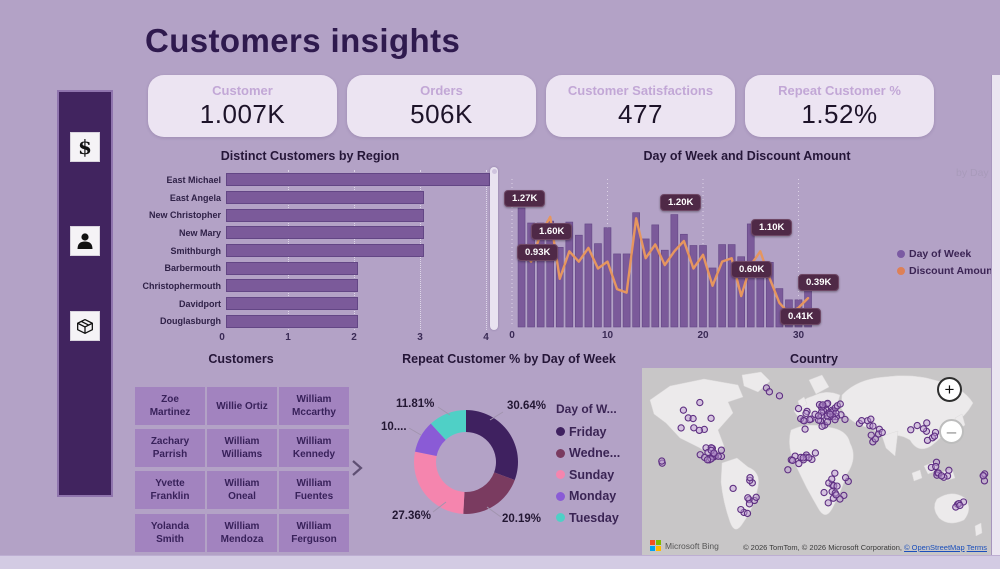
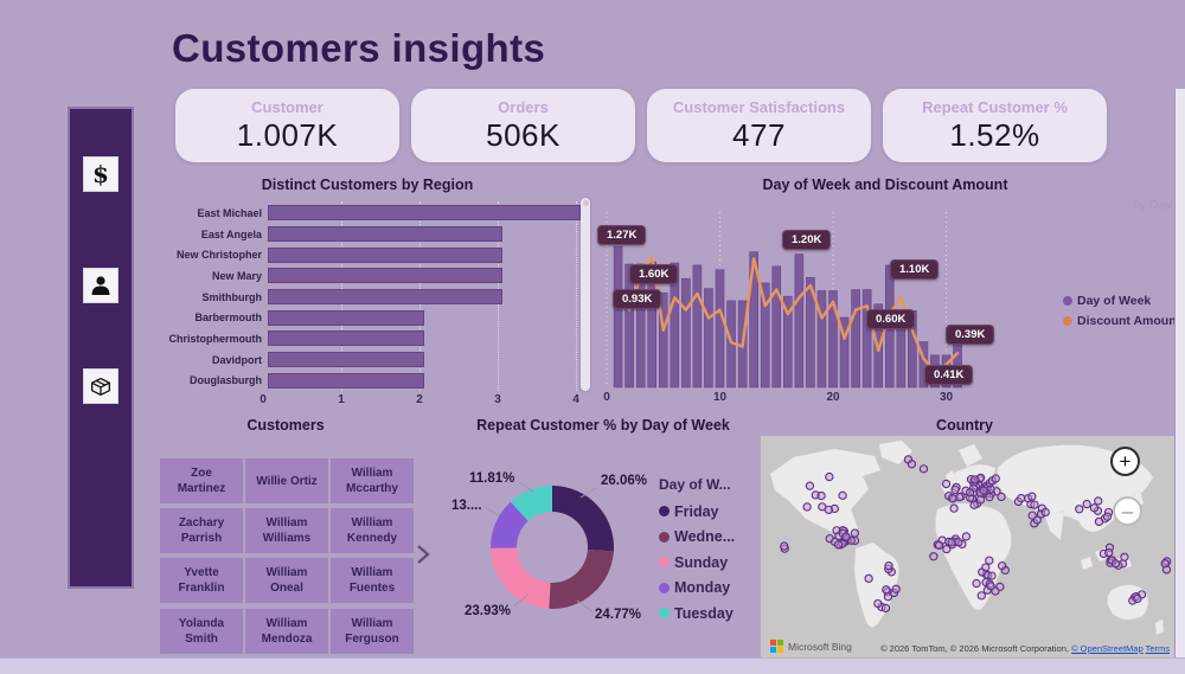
Repeat Customer % by Day of Week/Friday: 30.64% -> 26.06%
Repeat Customer % by Day of Week/Wedne...: 20.19% -> 24.77%
Repeat Customer % by Day of Week/Sunday: 27.36% -> 23.93%
Repeat Customer % by Day of Week/Monday: 10 -> 13
